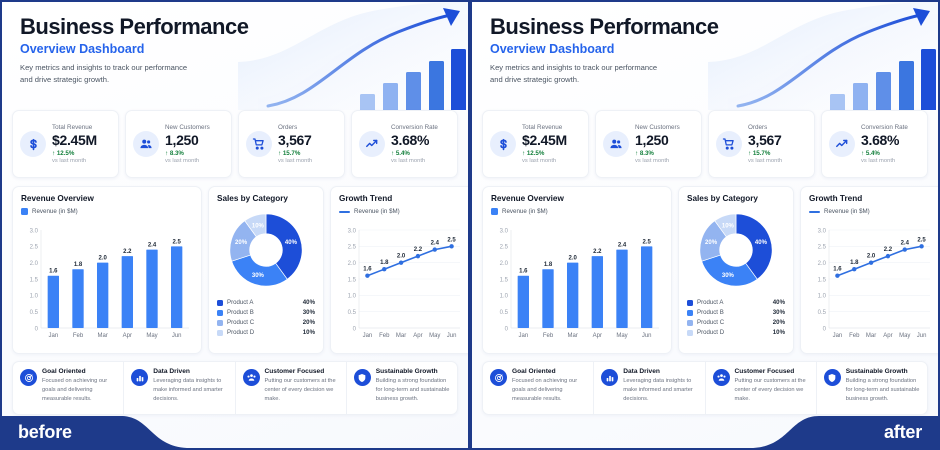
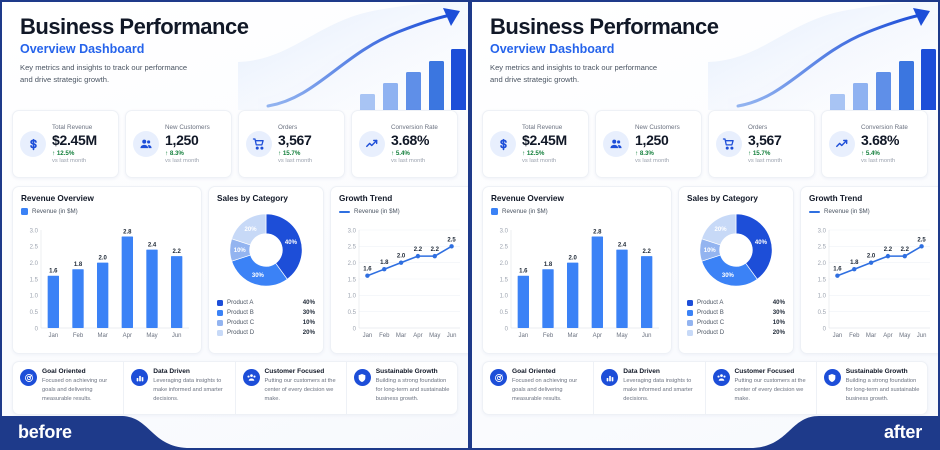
Revenue Overview/Apr: 2.2 -> 2.8
Revenue Overview/Jun: 2.5 -> 2.2
Sales by Category/Product C: 20% -> 10%
Sales by Category/Product D: 10% -> 20%
Growth Trend/May: 2.4 -> 2.2
